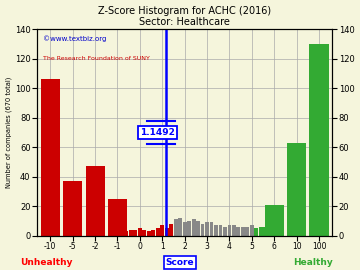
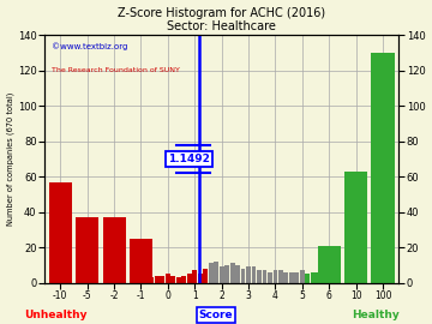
-10: 106 -> 57
-2: 47 -> 37
